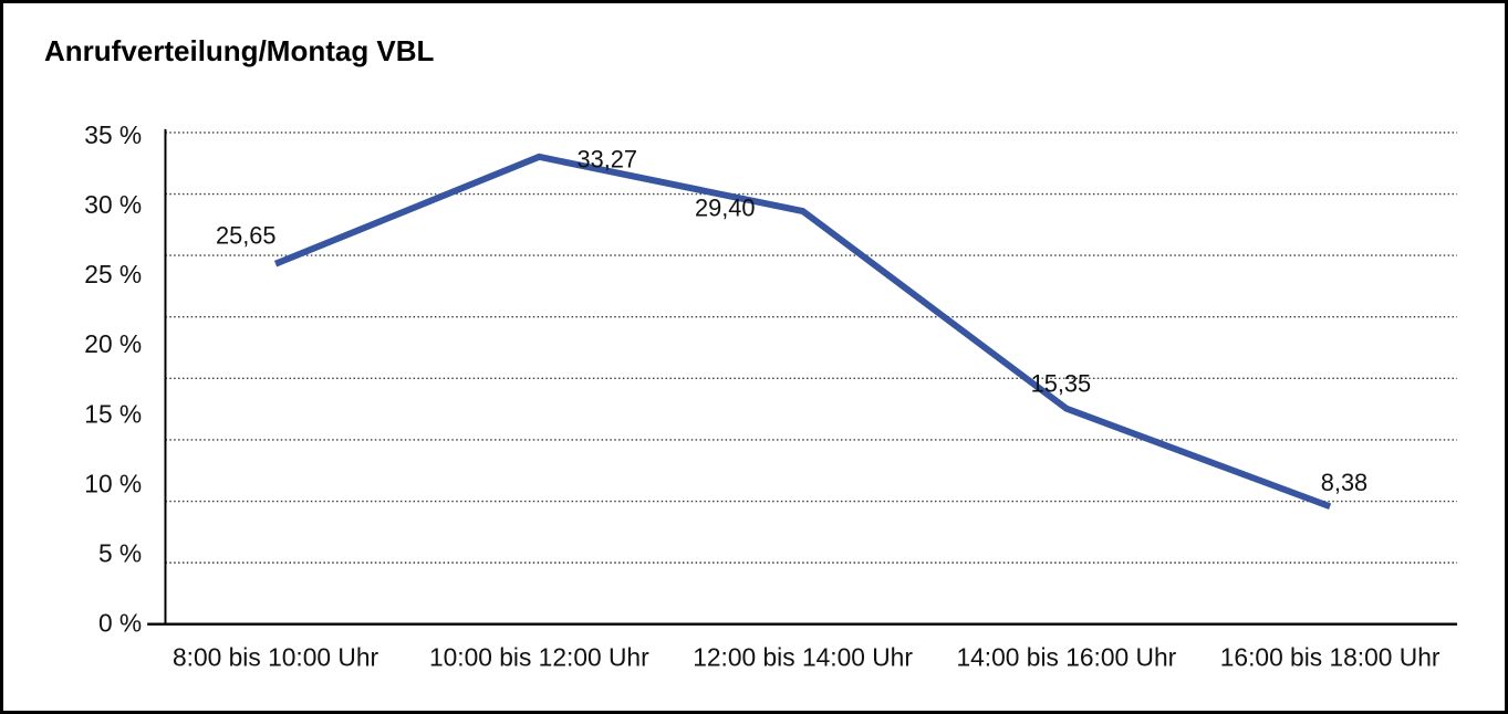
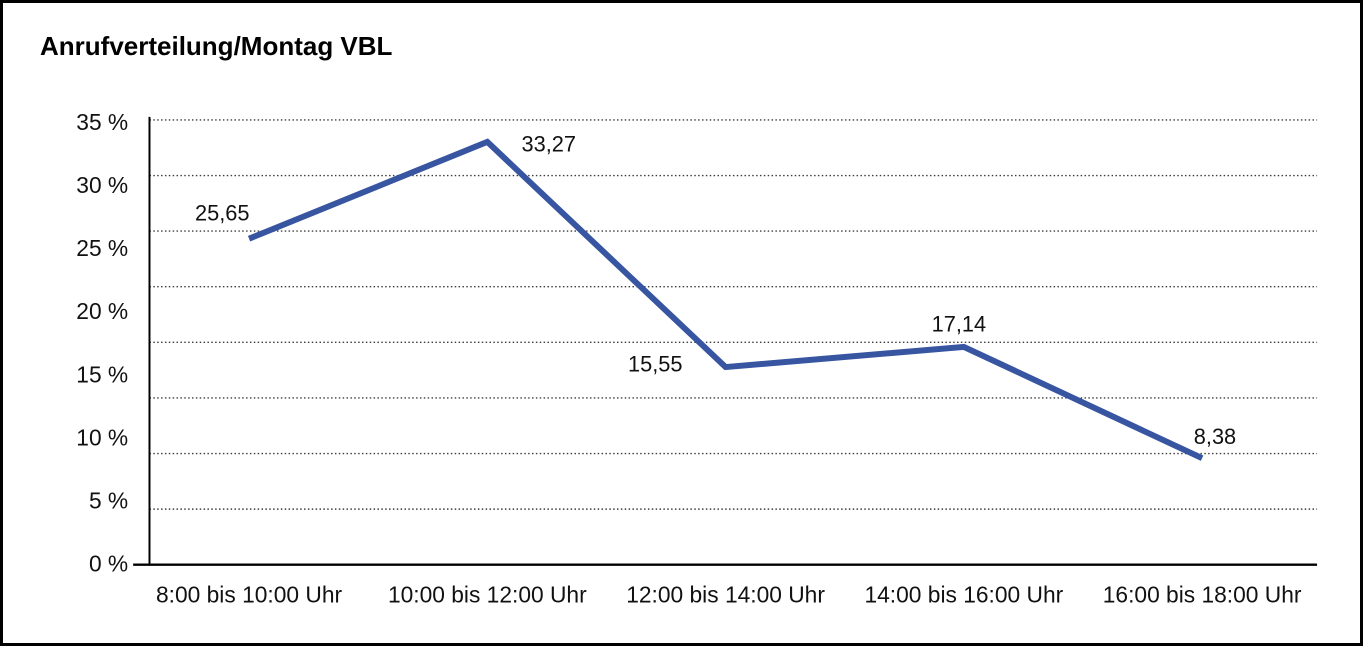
12:00 bis 14:00 Uhr: 29,40 -> 15,55
14:00 bis 16:00 Uhr: 15,35 -> 17,14
